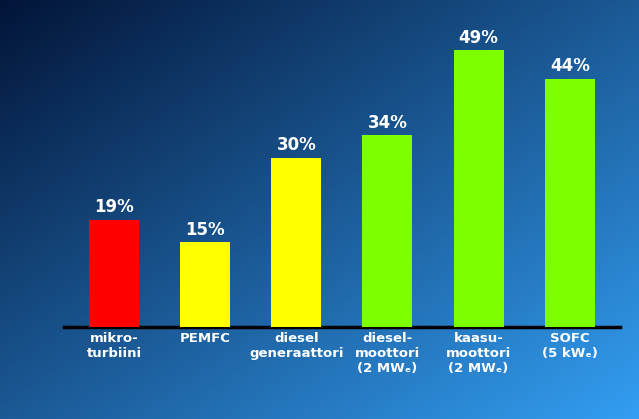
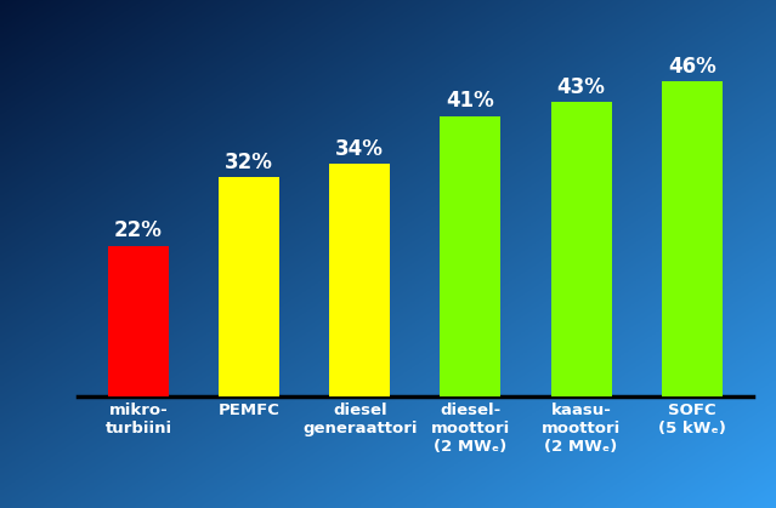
mikro- turbiini: 19% -> 22%
PEMFC: 15% -> 32%
diesel generaattori: 30% -> 34%
diesel- moottori (2 MWₑ): 34% -> 41%
kaasu- moottori (2 MWₑ): 49% -> 43%
SOFC (5 kWₑ): 44% -> 46%
